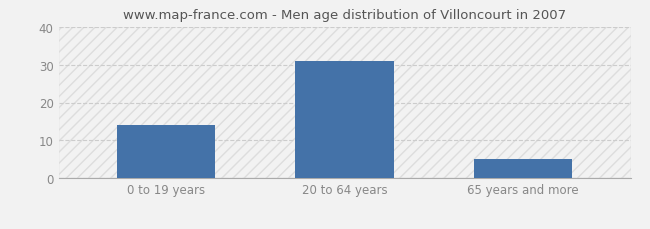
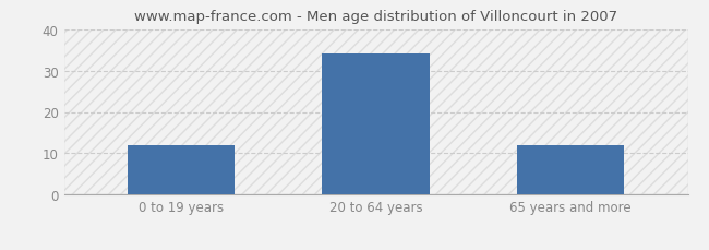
0 to 19 years: 14 -> 12
20 to 64 years: 31 -> 34
65 years and more: 5 -> 12
